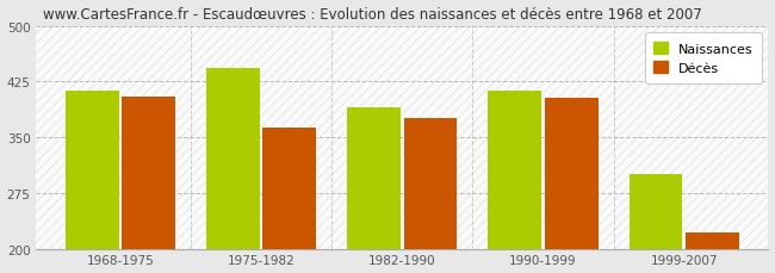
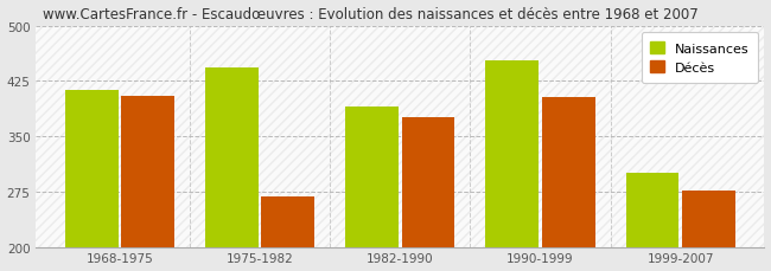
Décès/1975-1982: 363 -> 268
Naissances/1990-1999: 413 -> 452
Décès/1999-2007: 222 -> 276
